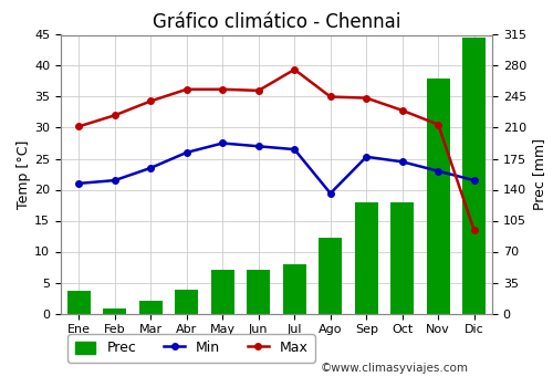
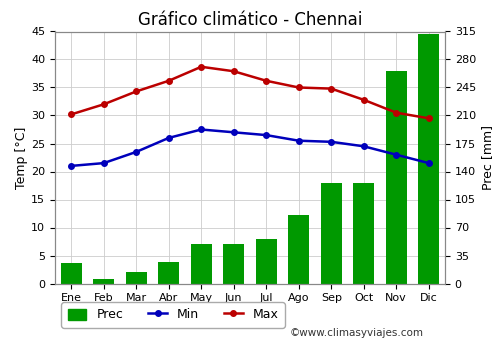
Max/May: 36.2 -> 38.7
Max/Jun: 36.0 -> 37.9
Max/Jul: 39.4 -> 36.2
Min/Ago: 19.4 -> 25.5
Max/Dic: 13.4 -> 29.5
